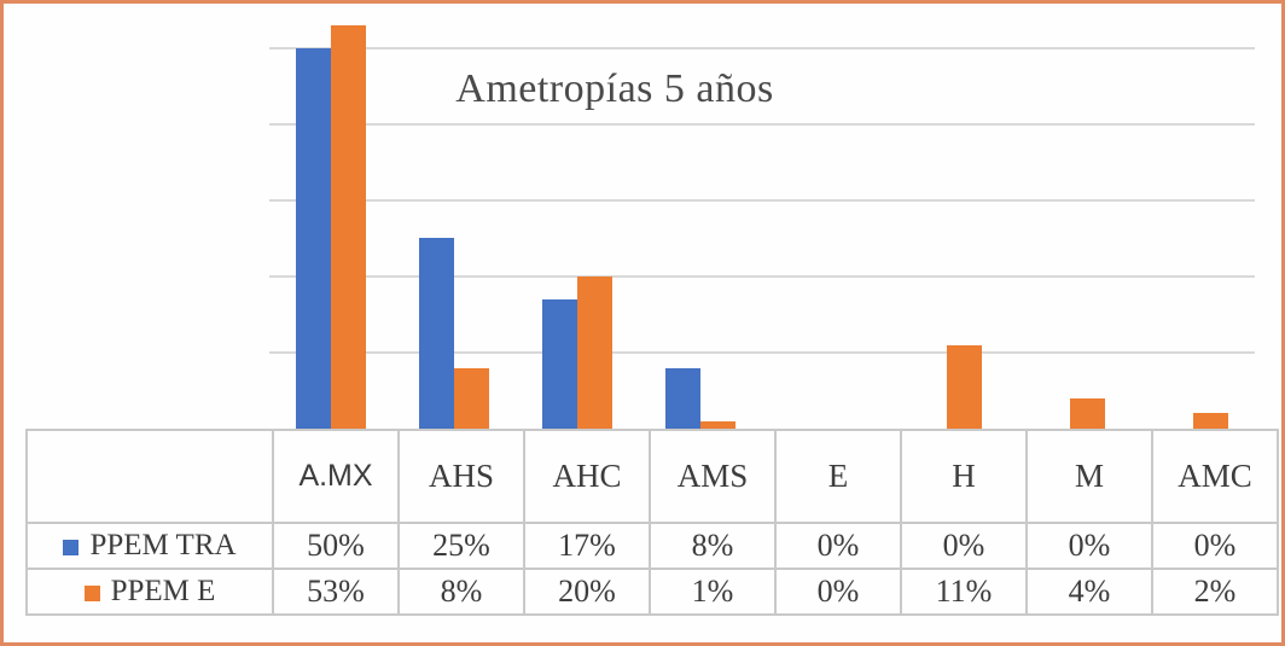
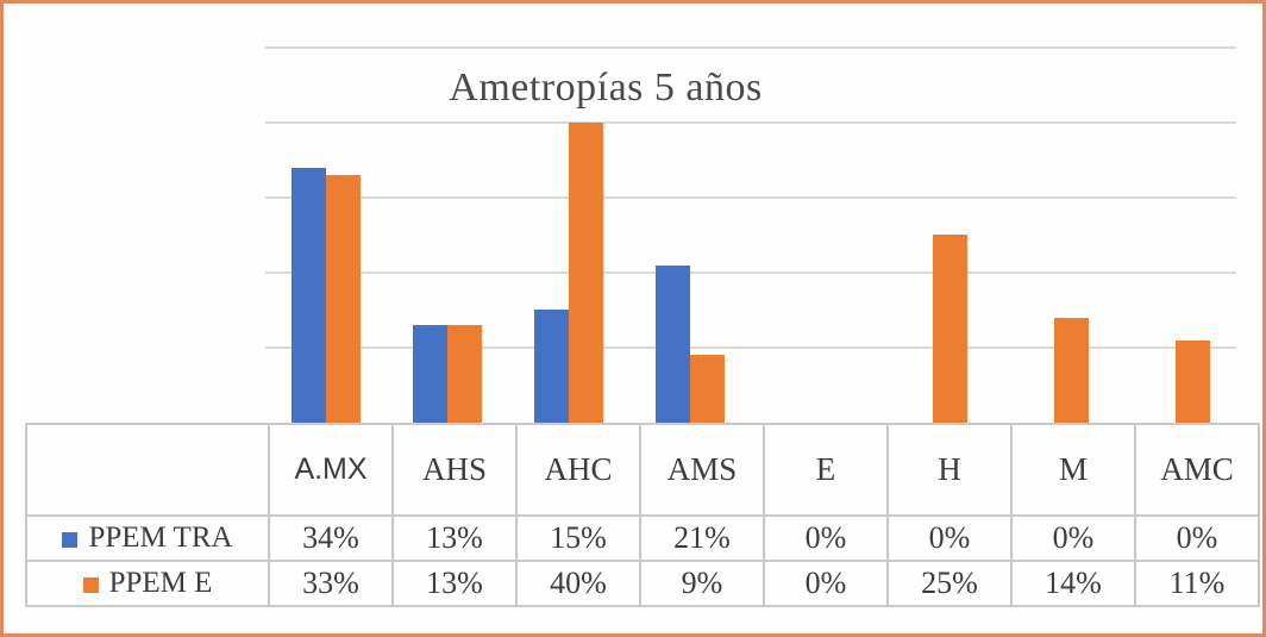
PPEM TRA/A.MX: 50% -> 34%
PPEM E/A.MX: 53% -> 33%
PPEM TRA/AHS: 25% -> 13%
PPEM E/AHS: 8% -> 13%
PPEM TRA/AHC: 17% -> 15%
PPEM E/AHC: 20% -> 40%
PPEM TRA/AMS: 8% -> 21%
PPEM E/AMS: 1% -> 9%
PPEM E/H: 11% -> 25%
PPEM E/M: 4% -> 14%
PPEM E/AMC: 2% -> 11%
